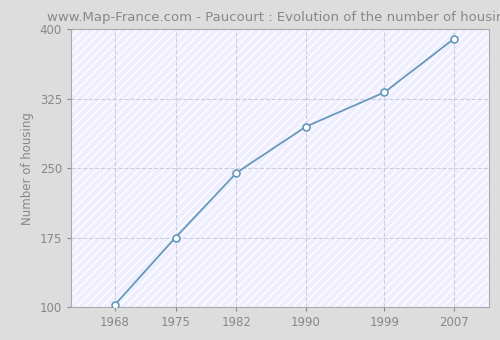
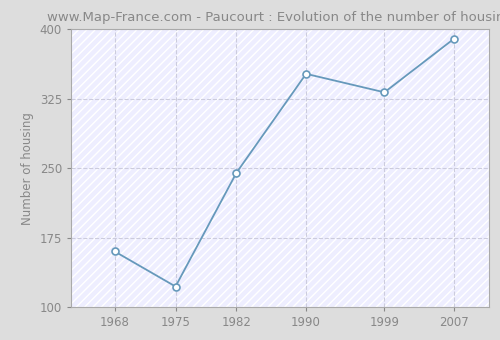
1968: 102 -> 160
1975: 175 -> 122
1990: 295 -> 352
